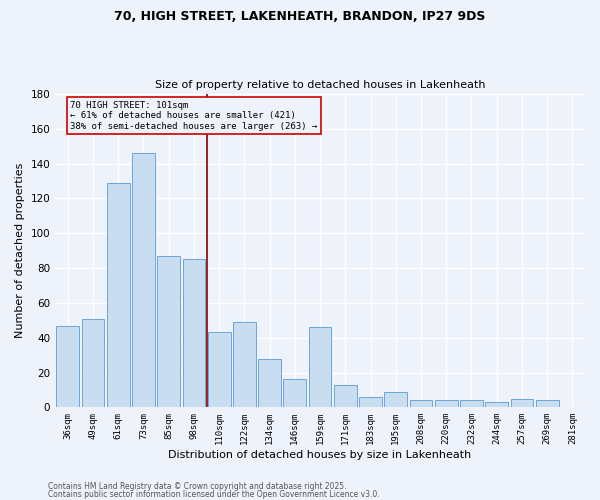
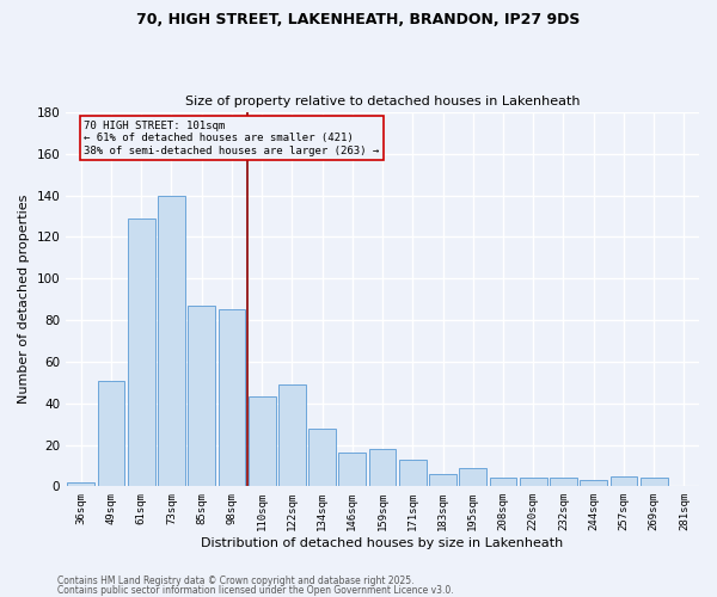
36sqm: 47 -> 2
73sqm: 146 -> 140
159sqm: 46 -> 18
